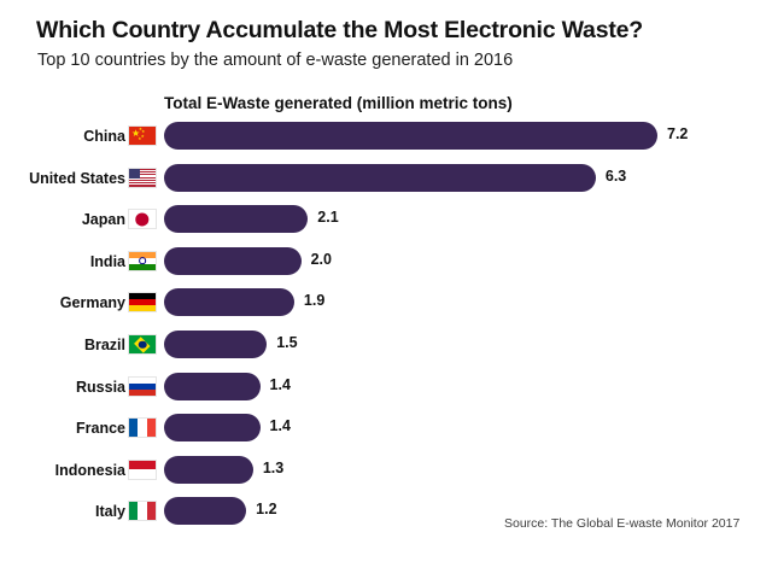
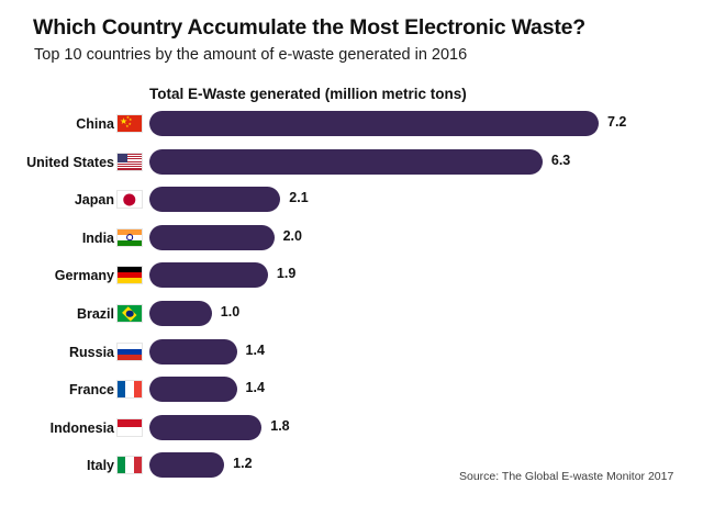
Brazil: 1.5 -> 1.0
Indonesia: 1.3 -> 1.8
